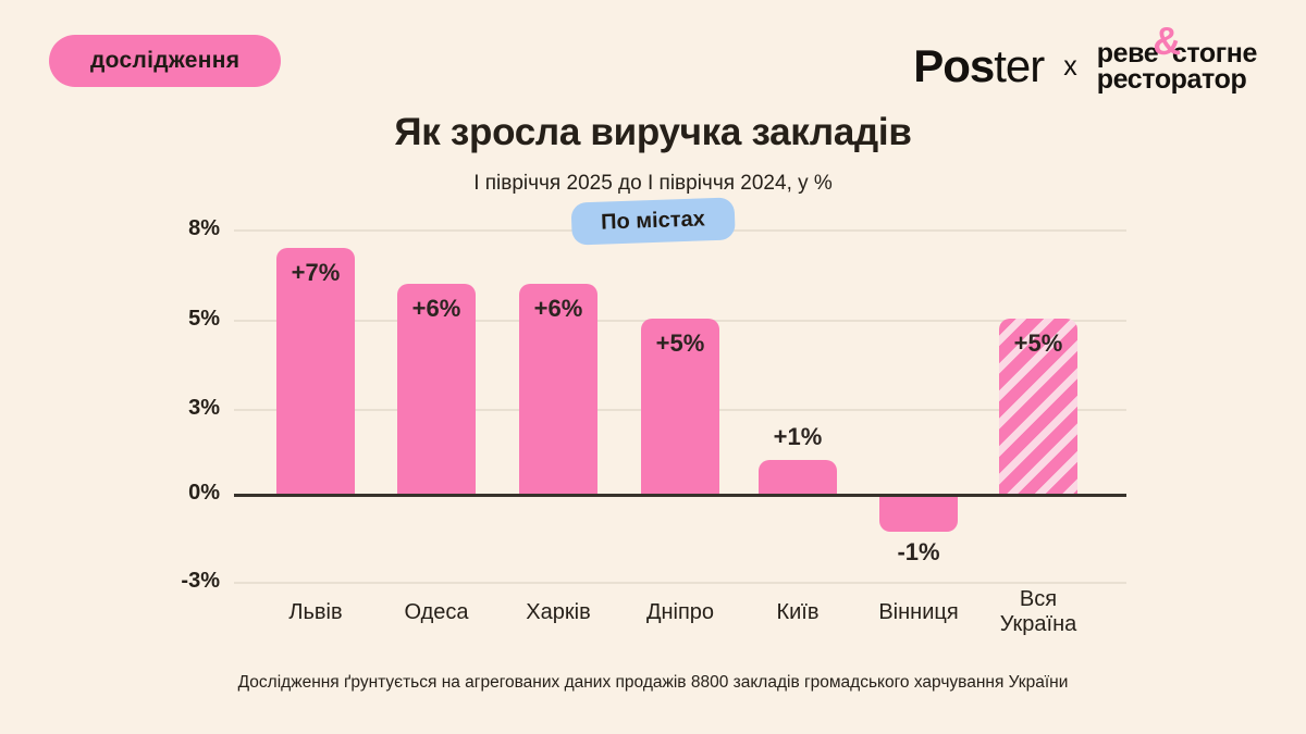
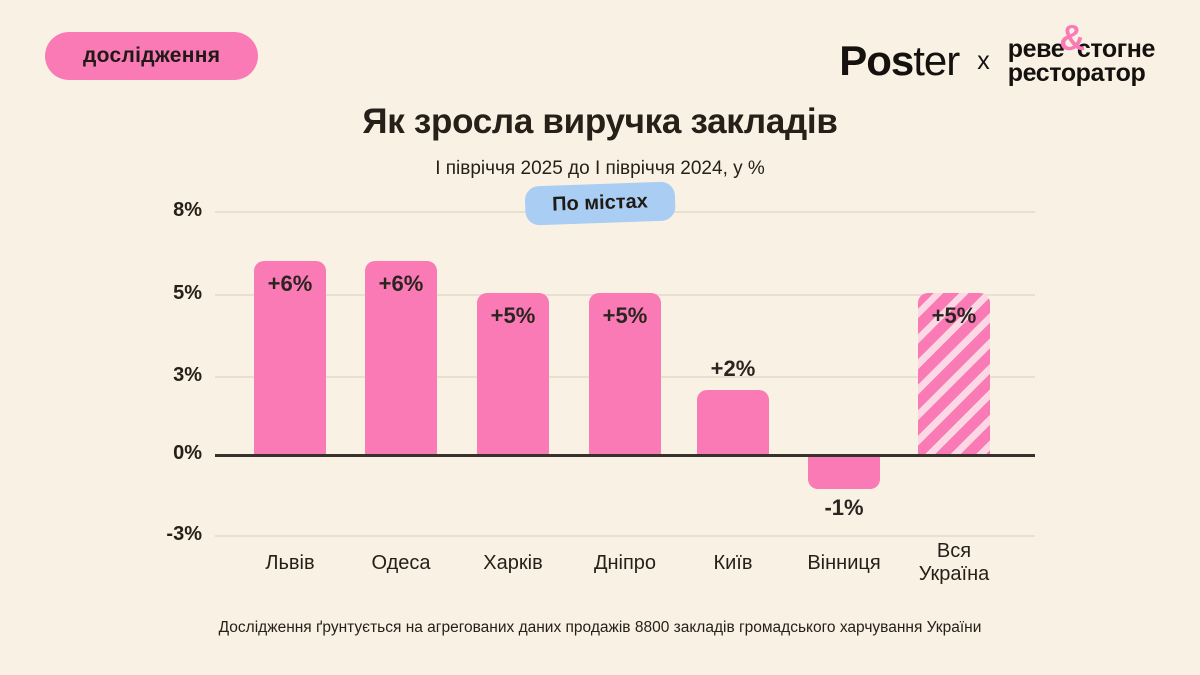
Львів: +7% -> +6%
Харків: +6% -> +5%
Київ: +1% -> +2%
